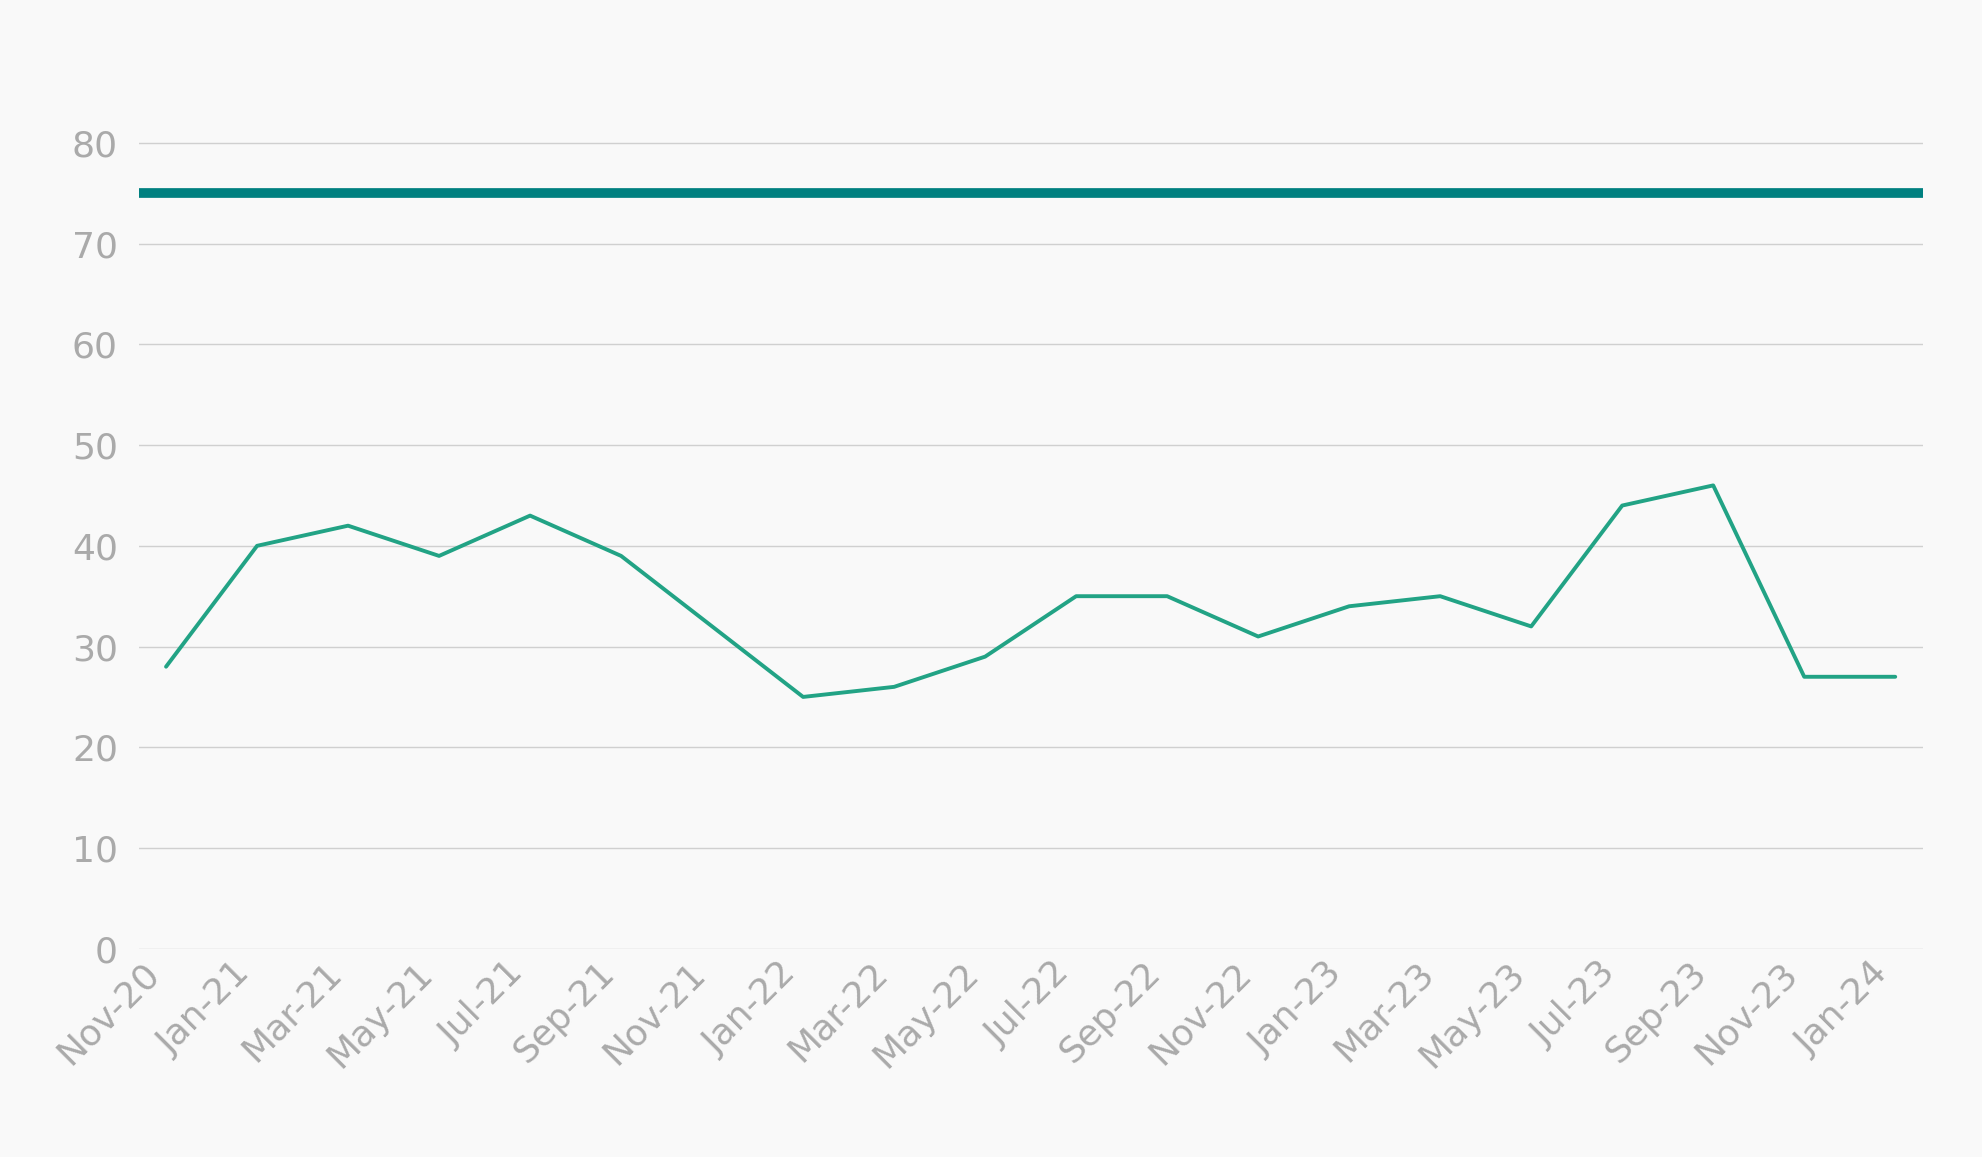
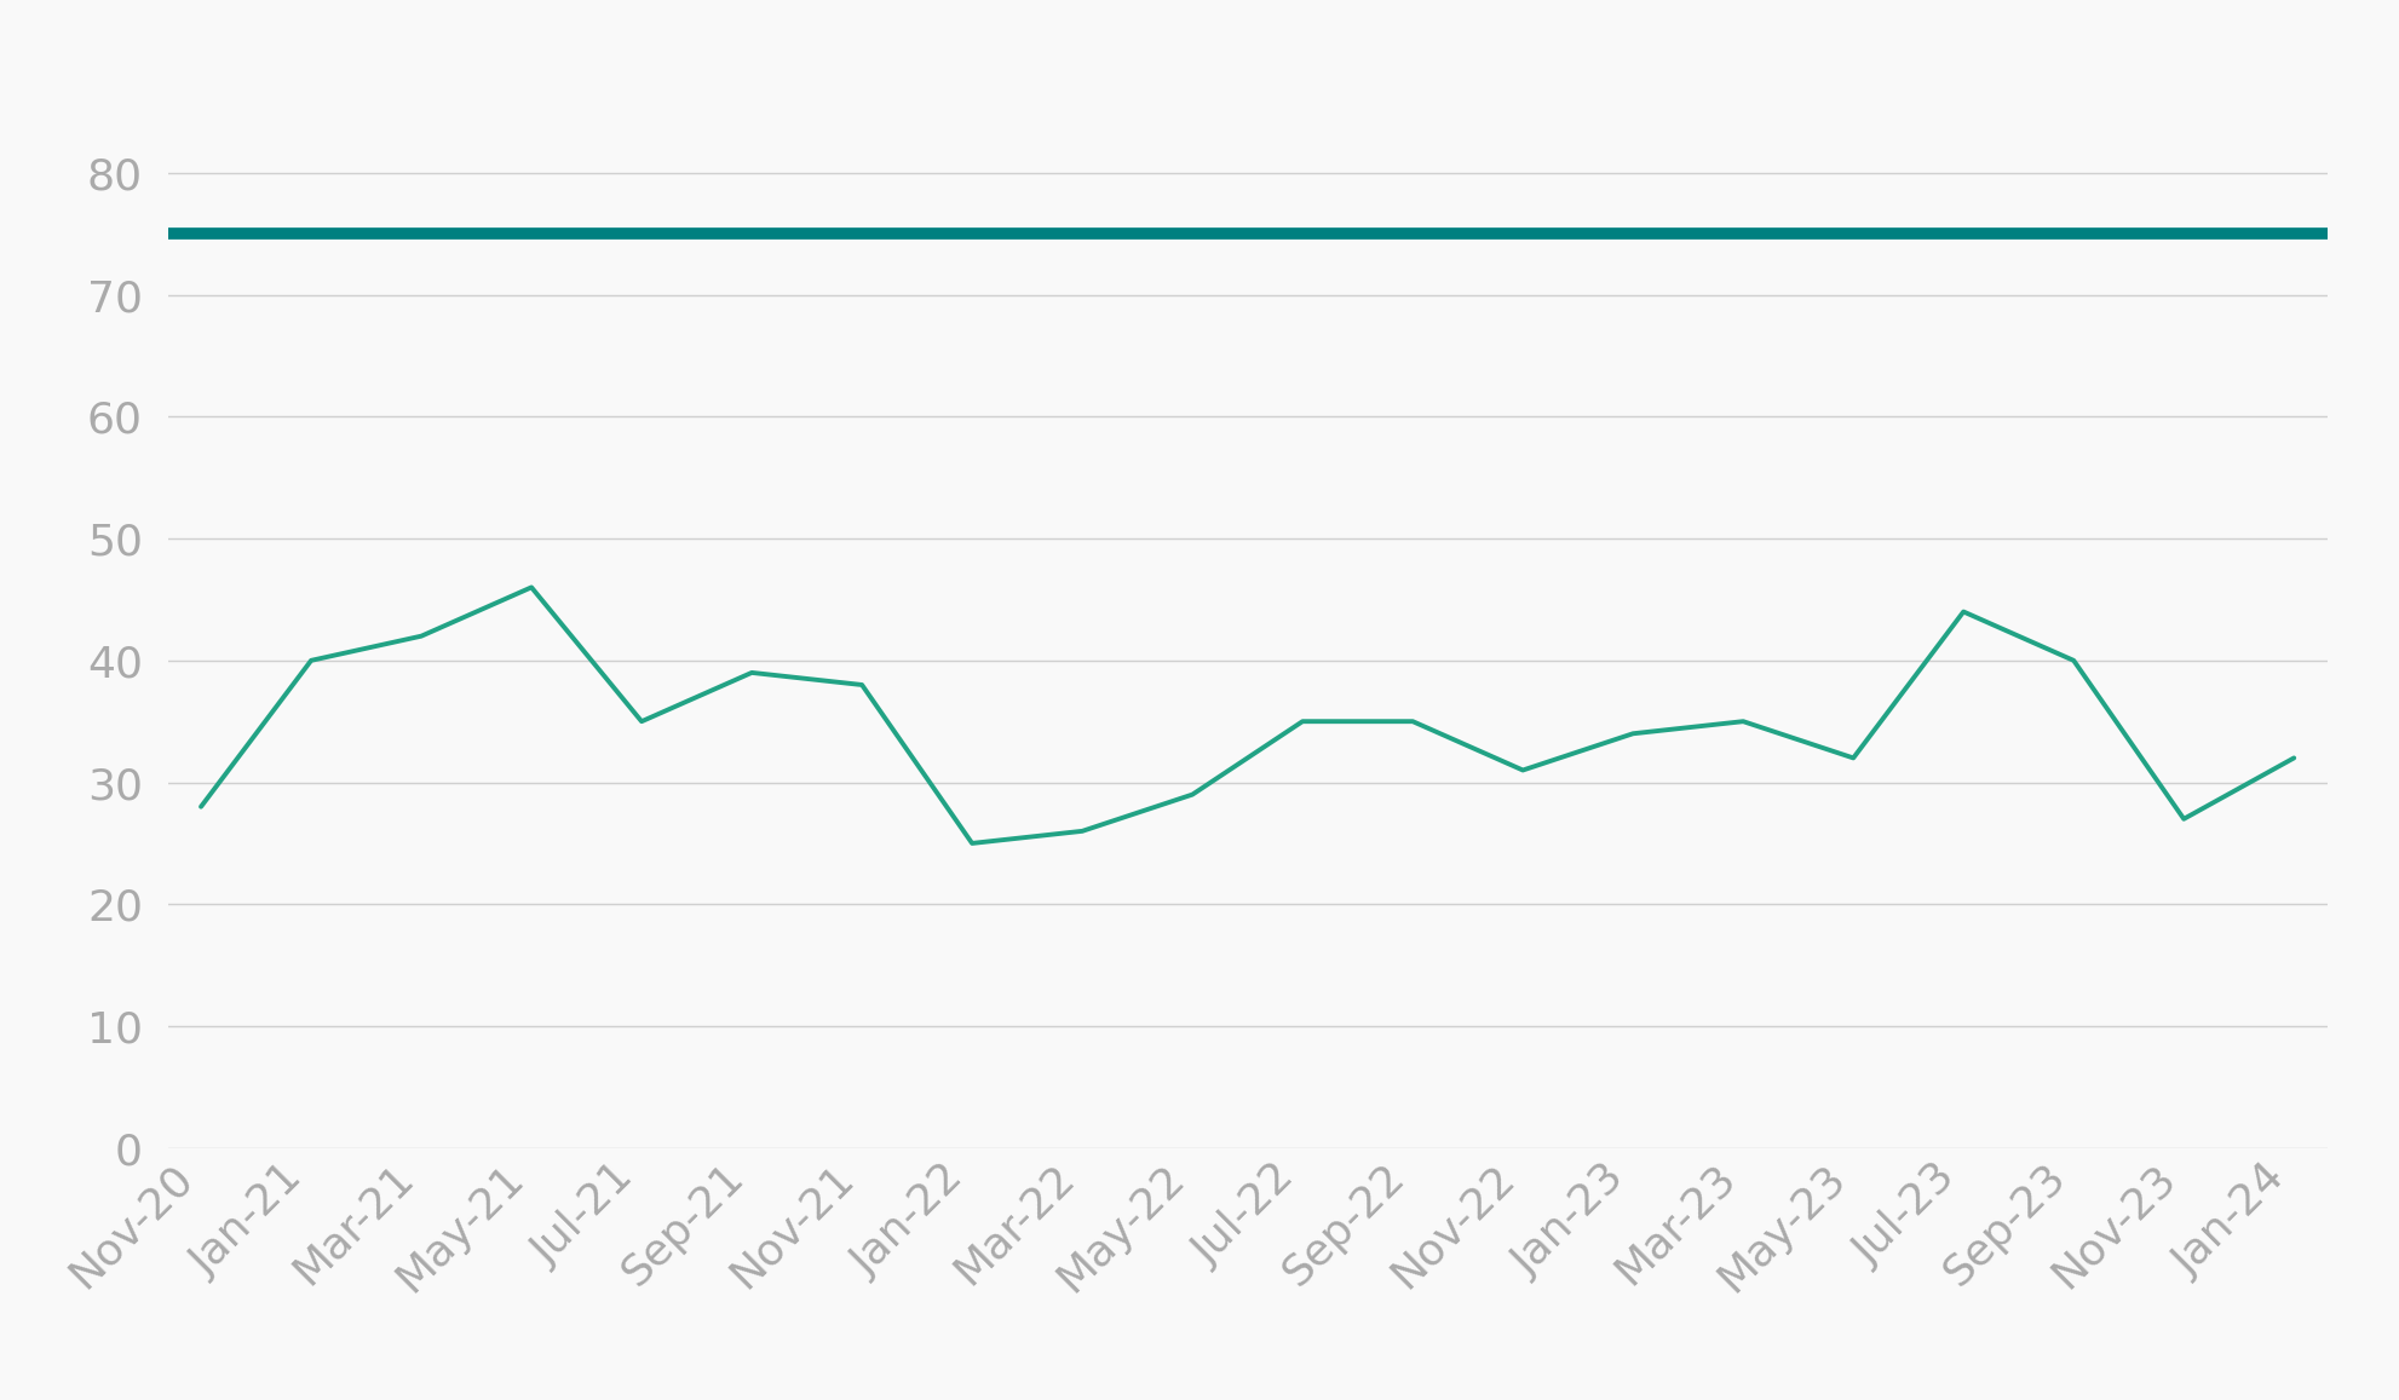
May-21: 39 -> 46
Jul-21: 43 -> 35
Nov-21: 32 -> 38
Sep-23: 46 -> 40
Jan-24: 27 -> 32
